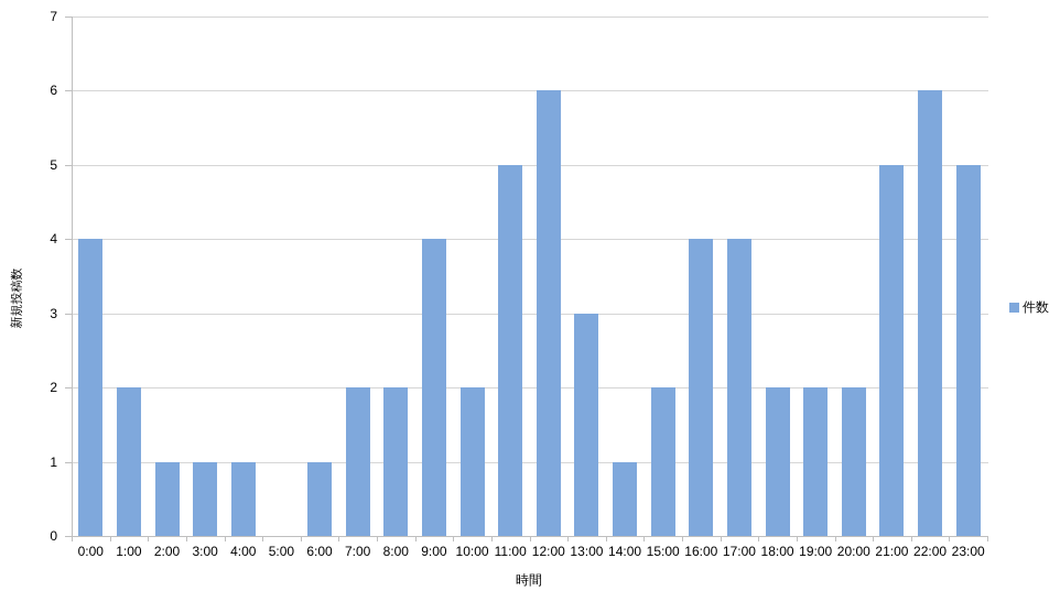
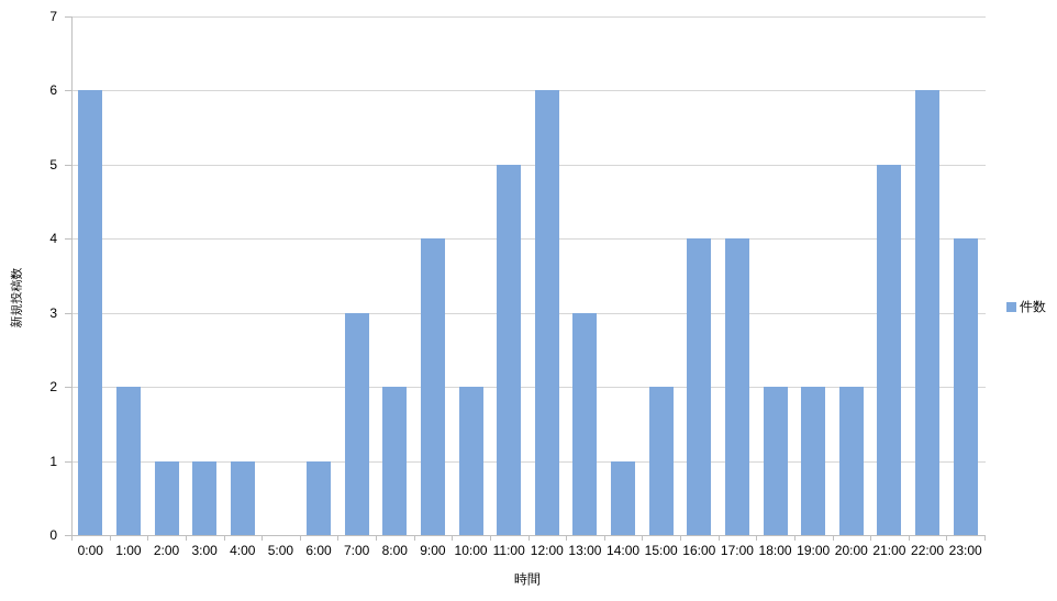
0:00: 4 -> 6
7:00: 2 -> 3
23:00: 5 -> 4
